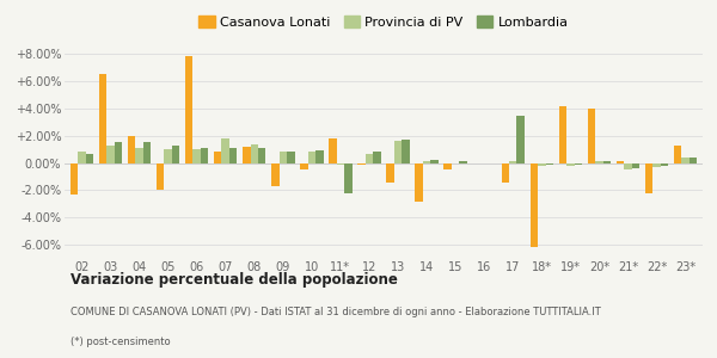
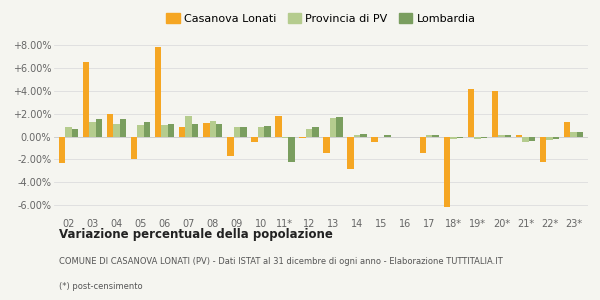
Lombardia/17: 3.5% -> 0.1%
